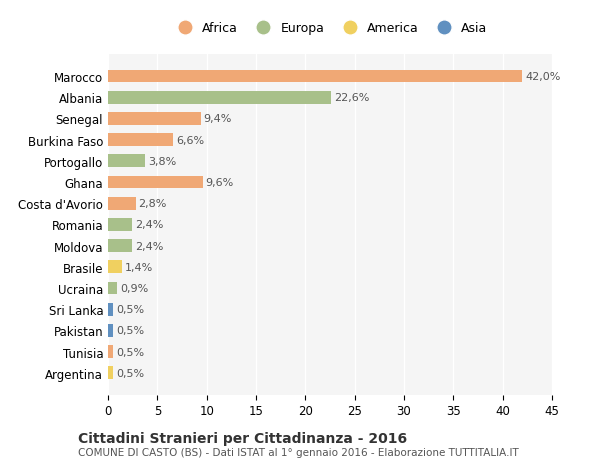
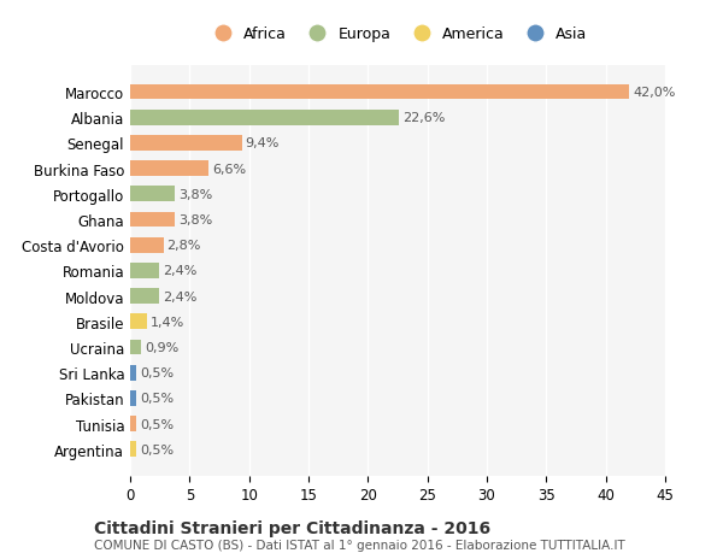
Ghana: 9,6% -> 3,8%
